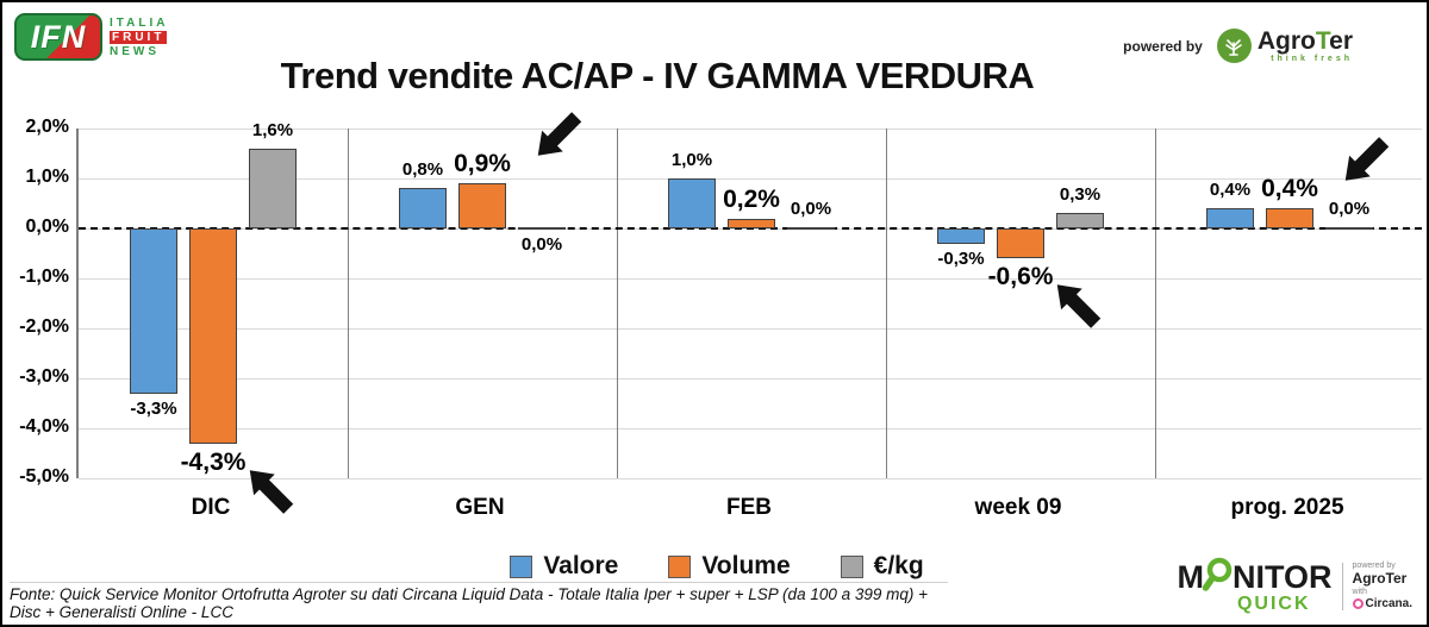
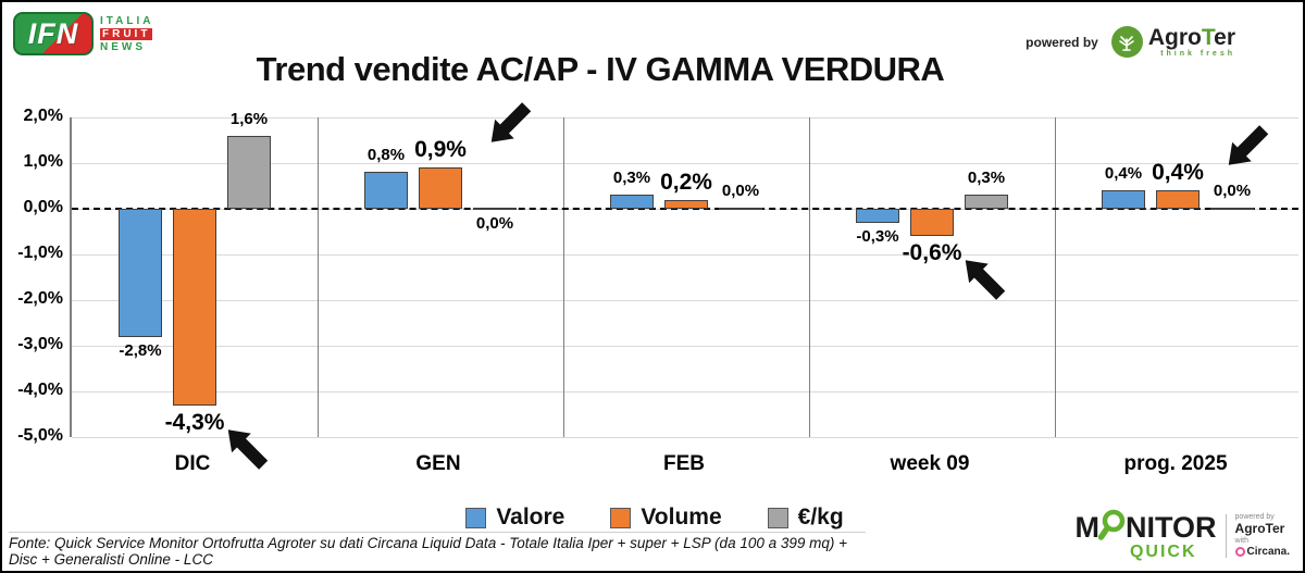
Valore/DIC: -3,3% -> -2,8%
Valore/FEB: 1,0% -> 0,3%
